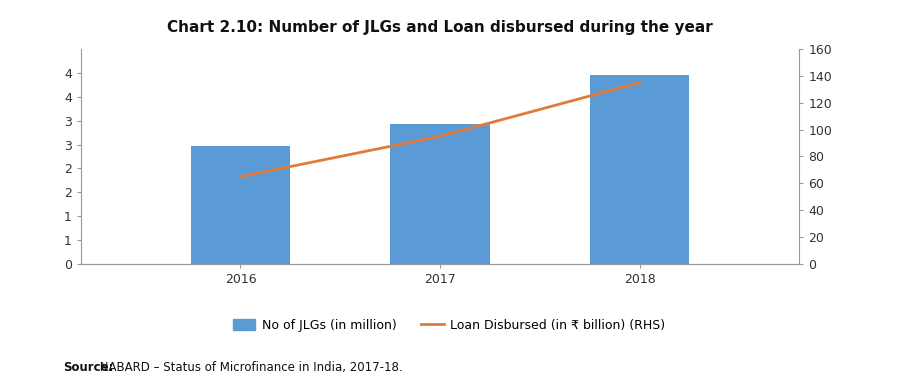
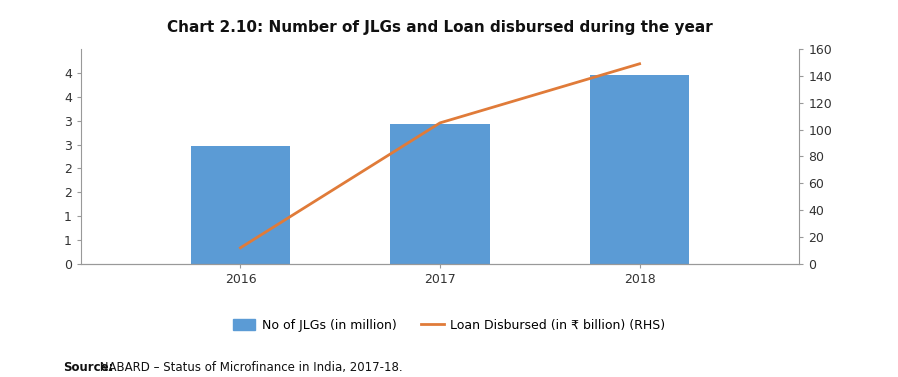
Loan Disbursed (in ₹ billion) (RHS)/2016: 65 -> 12
Loan Disbursed (in ₹ billion) (RHS)/2017: 95 -> 105
Loan Disbursed (in ₹ billion) (RHS)/2018: 135 -> 149
